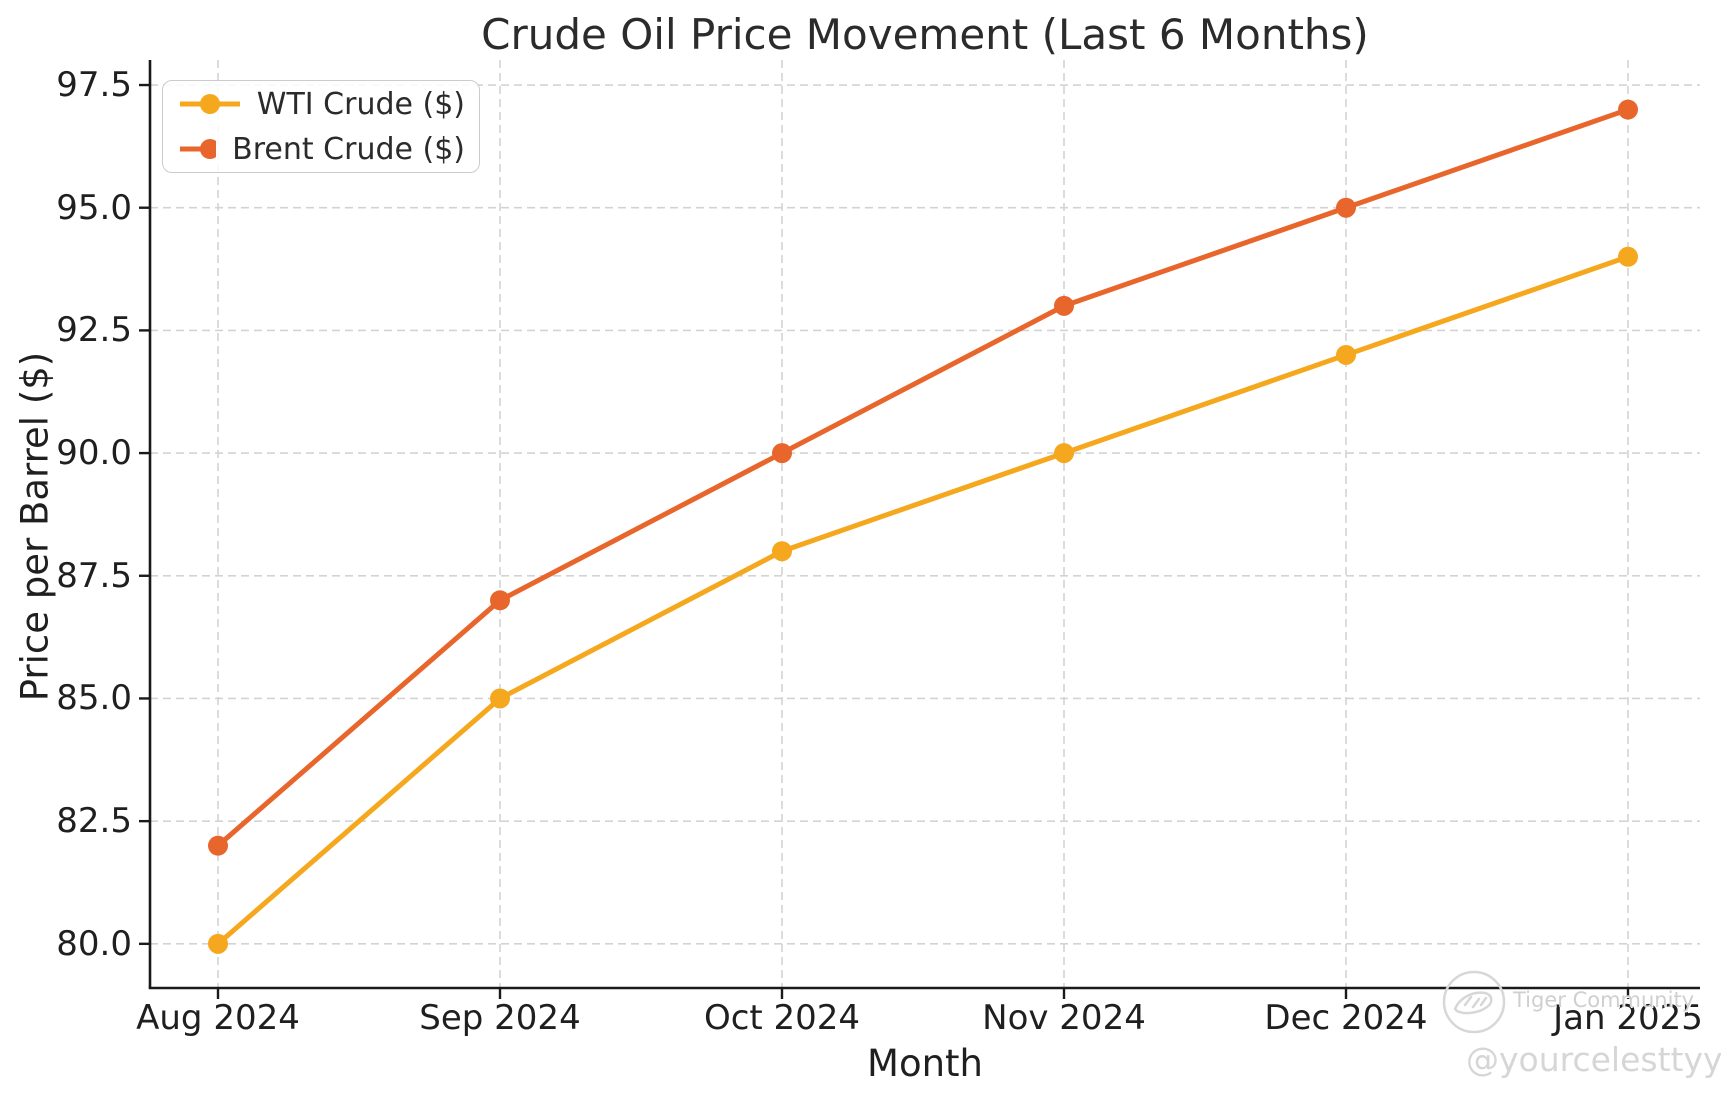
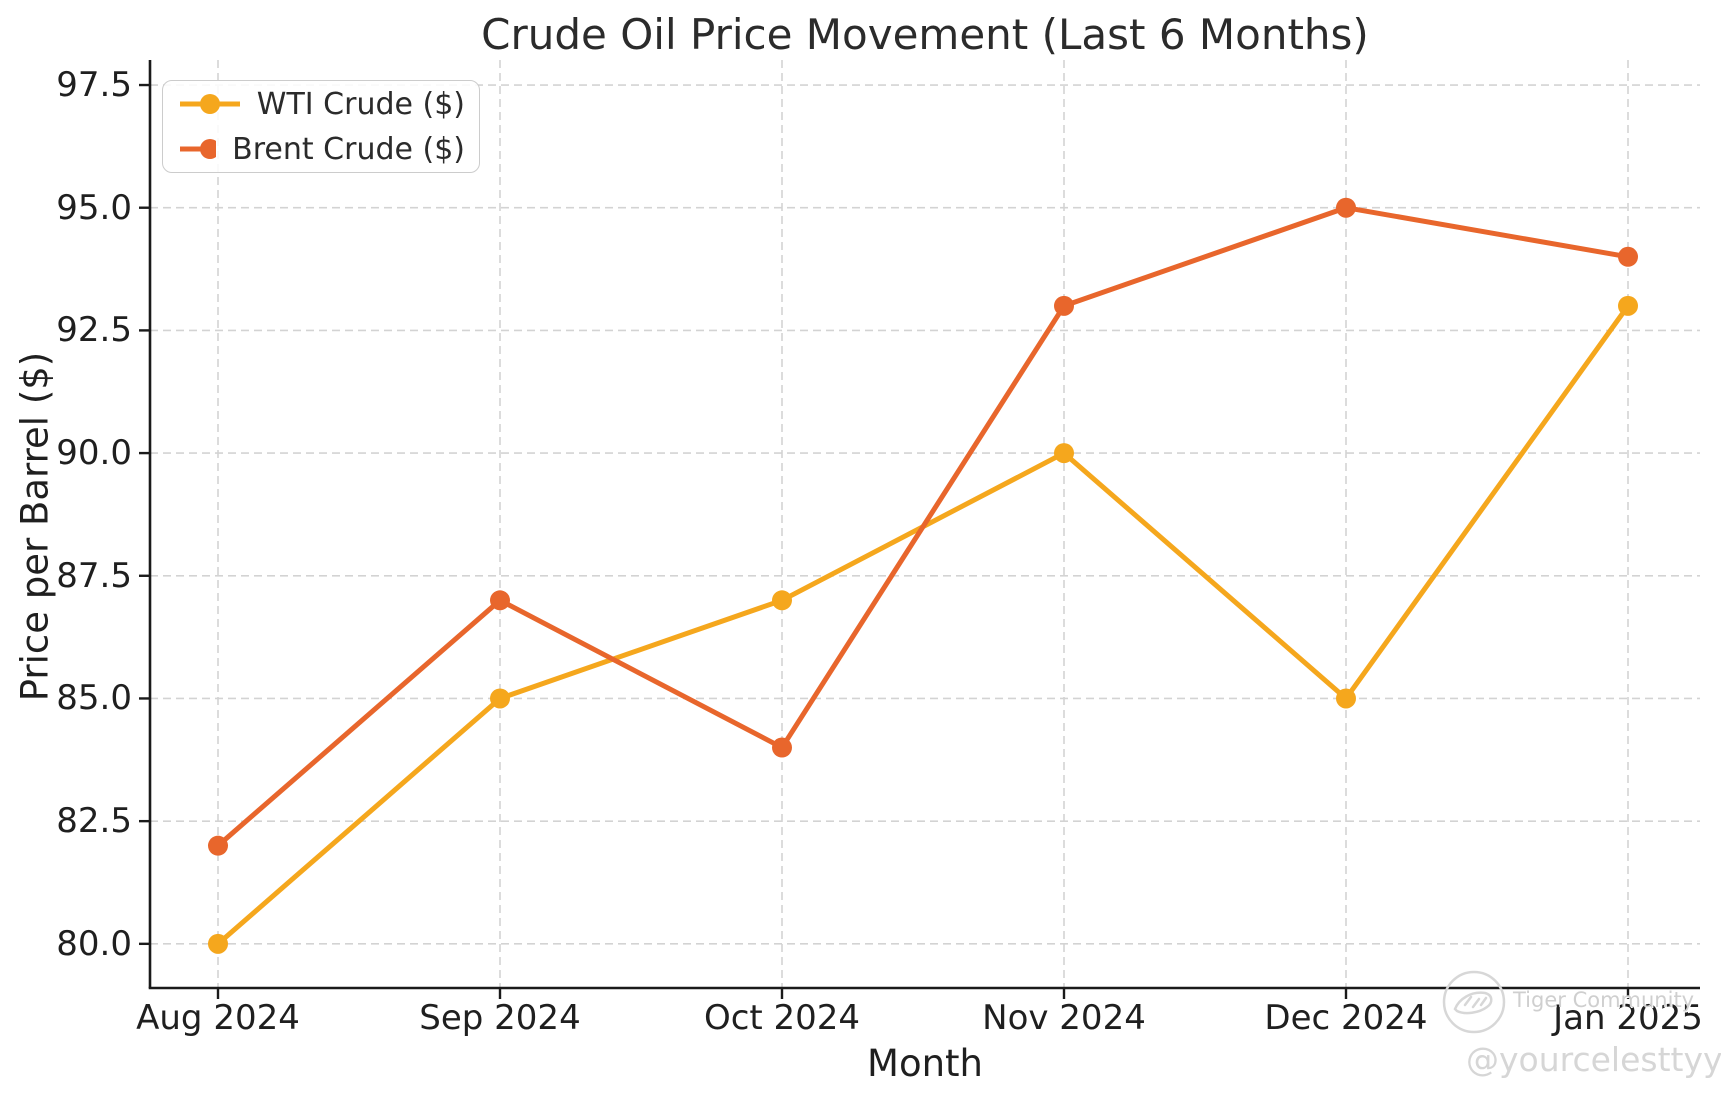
WTI Crude ($)/Oct 2024: 88 -> 87
Brent Crude ($)/Oct 2024: 90 -> 84
WTI Crude ($)/Dec 2024: 92 -> 85
WTI Crude ($)/Jan 2025: 94 -> 93
Brent Crude ($)/Jan 2025: 97 -> 94
